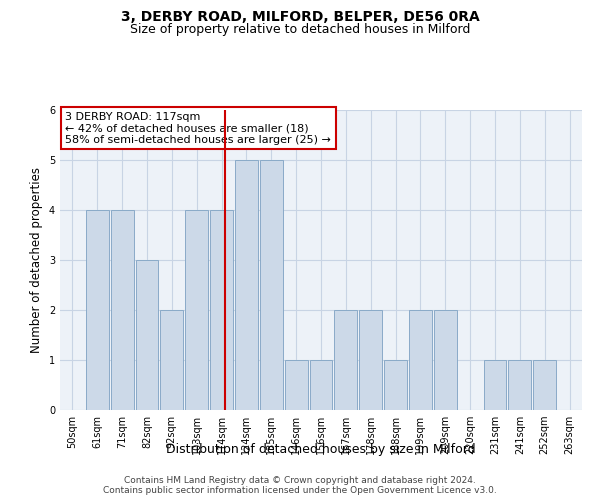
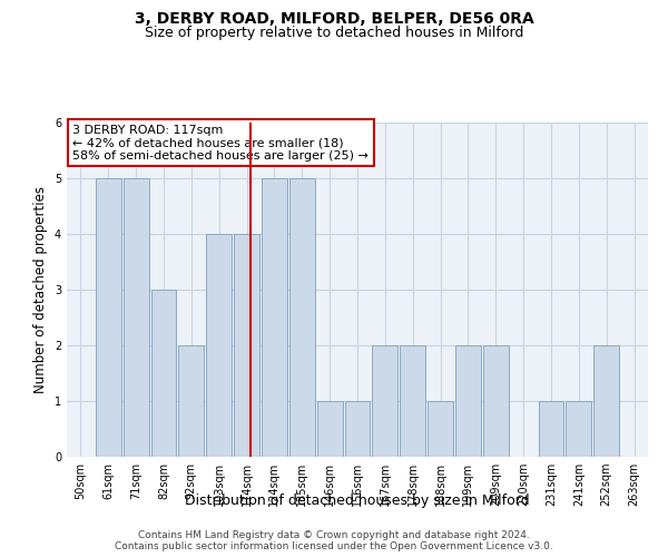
61sqm: 4 -> 5
71sqm: 4 -> 5
252sqm: 1 -> 2
